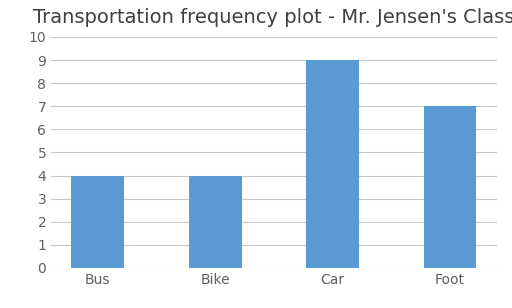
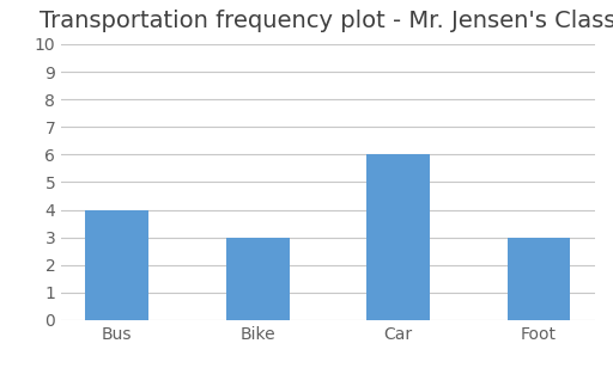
Bike: 4 -> 3
Car: 9 -> 6
Foot: 7 -> 3
